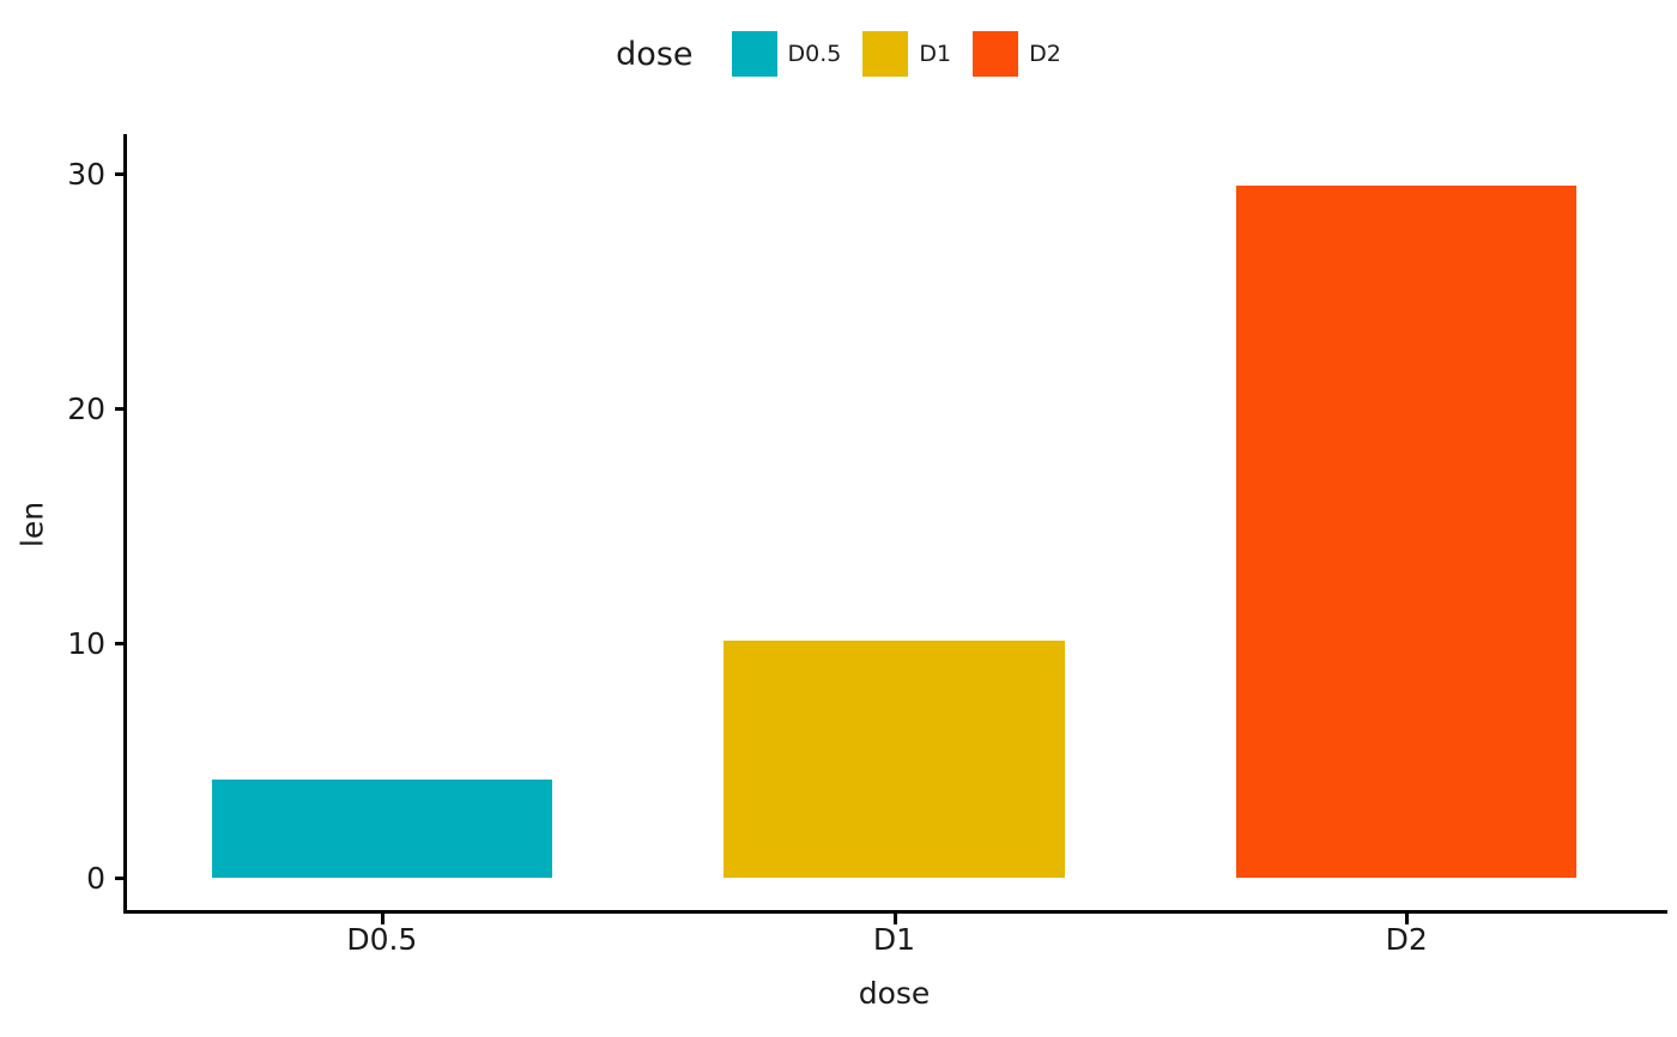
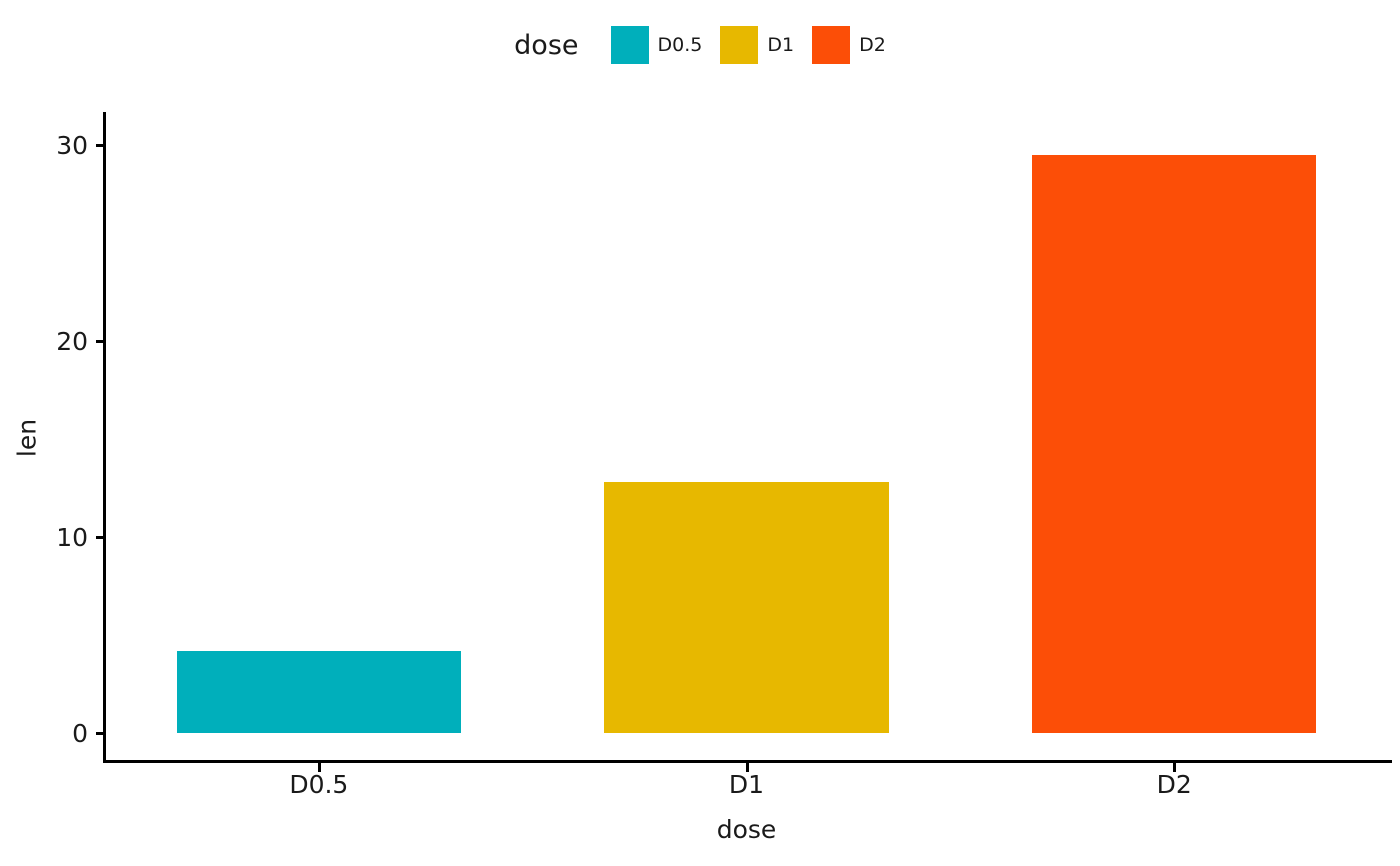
D1: 10.1 -> 12.8
